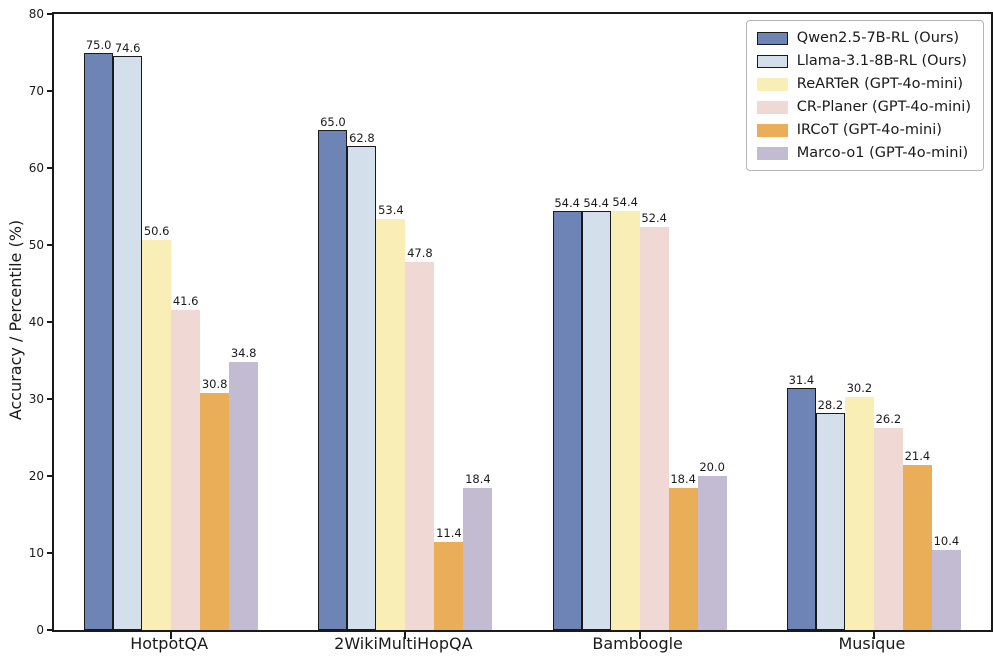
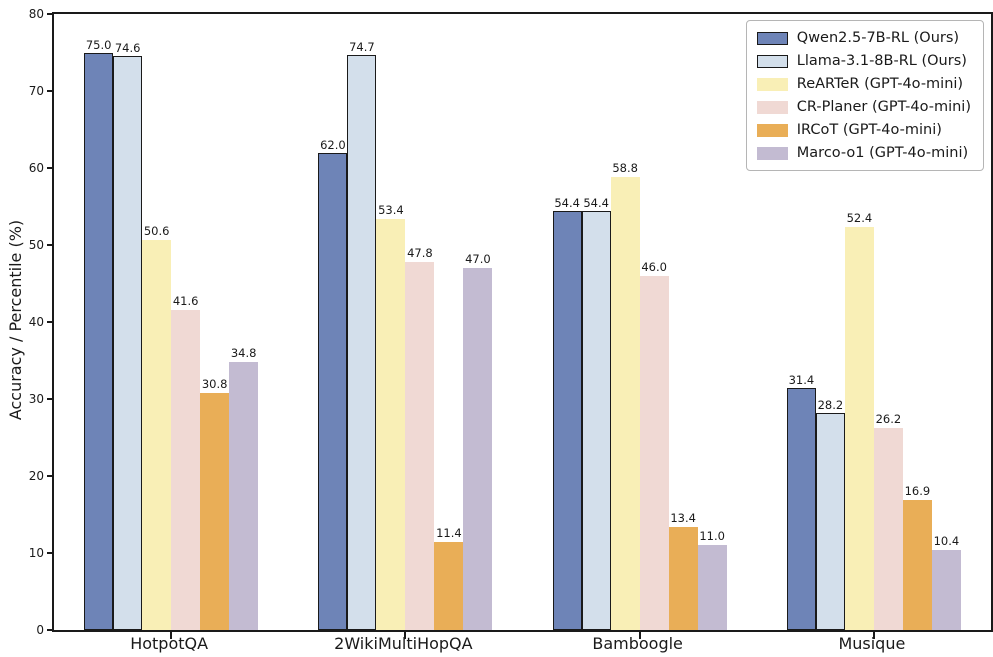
Qwen2.5-7B-RL (Ours)/2WikiMultiHopQA: 65.0 -> 62.0
Llama-3.1-8B-RL (Ours)/2WikiMultiHopQA: 62.8 -> 74.7
Marco-o1 (GPT-4o-mini)/2WikiMultiHopQA: 18.4 -> 47.0
ReARTeR (GPT-4o-mini)/Bamboogle: 54.4 -> 58.8
CR-Planer (GPT-4o-mini)/Bamboogle: 52.4 -> 46.0
IRCoT (GPT-4o-mini)/Bamboogle: 18.4 -> 13.4
Marco-o1 (GPT-4o-mini)/Bamboogle: 20.0 -> 11.0
ReARTeR (GPT-4o-mini)/Musique: 30.2 -> 52.4
IRCoT (GPT-4o-mini)/Musique: 21.4 -> 16.9
